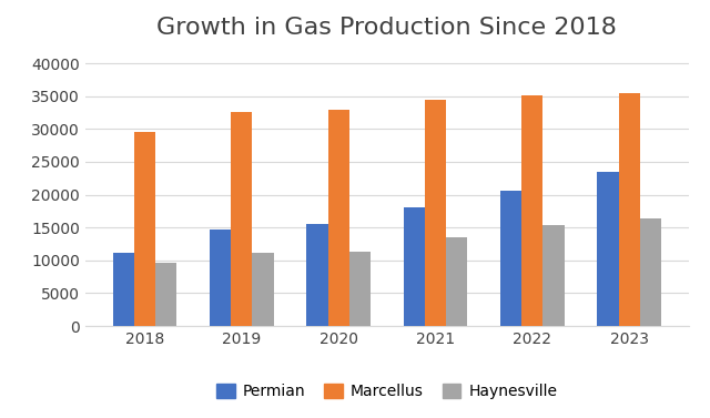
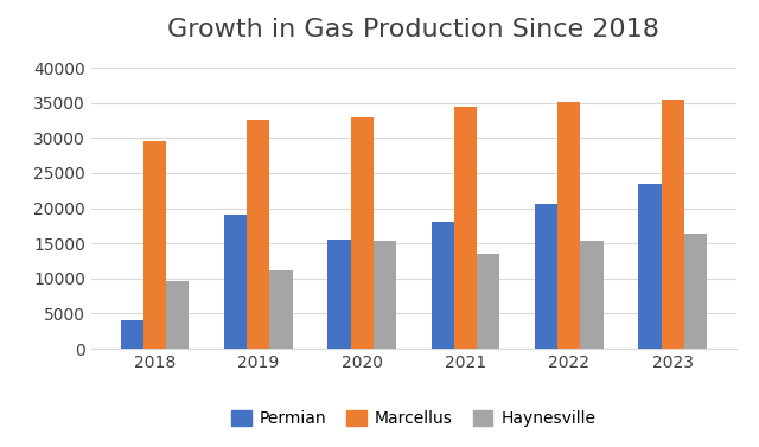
Permian/2018: 11200 -> 4000
Permian/2019: 14700 -> 19000
Haynesville/2020: 11300 -> 15400
